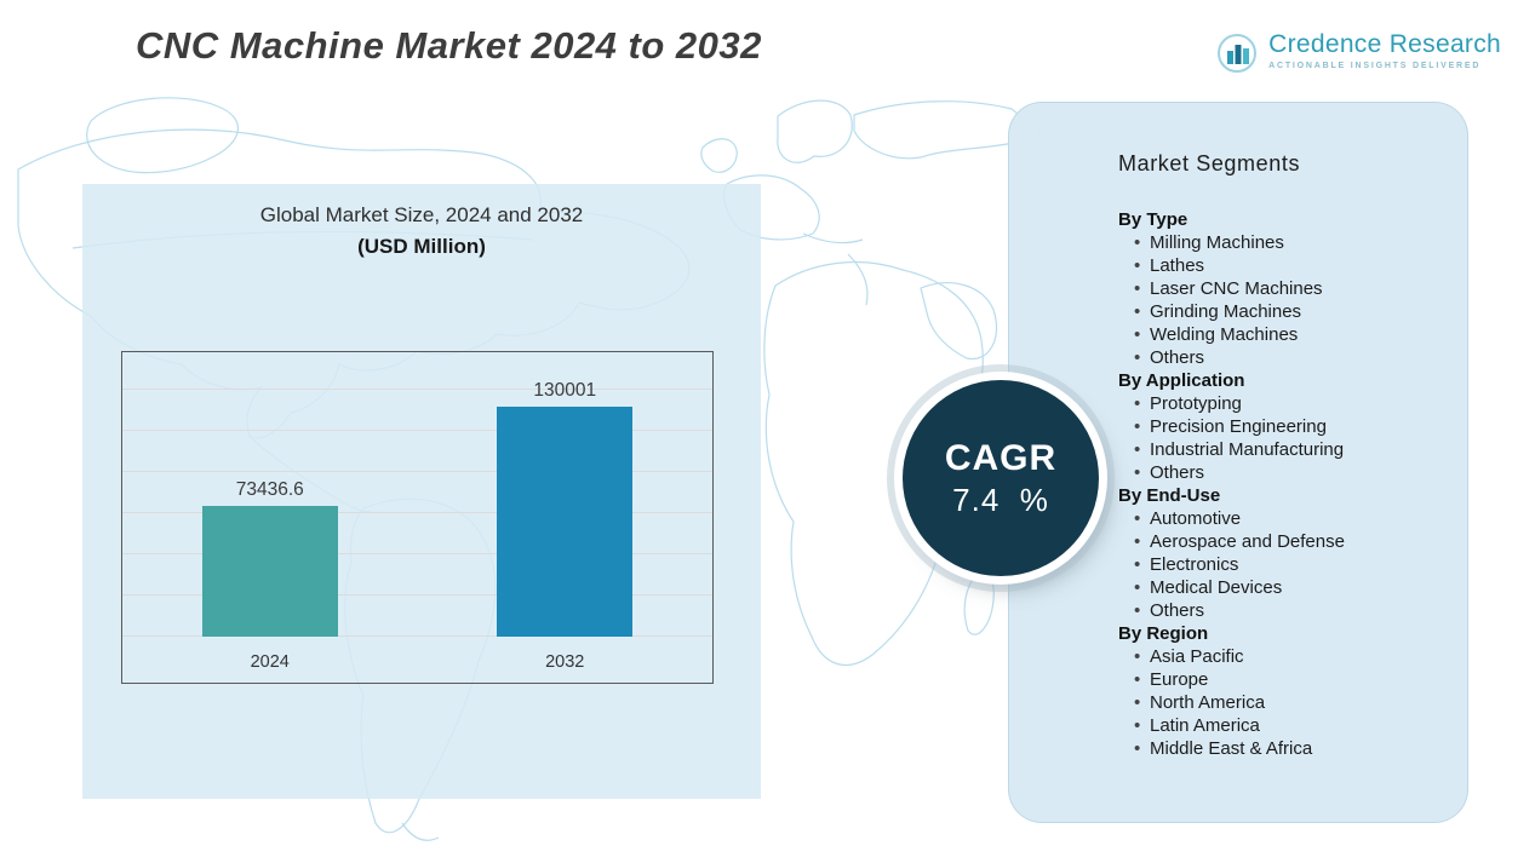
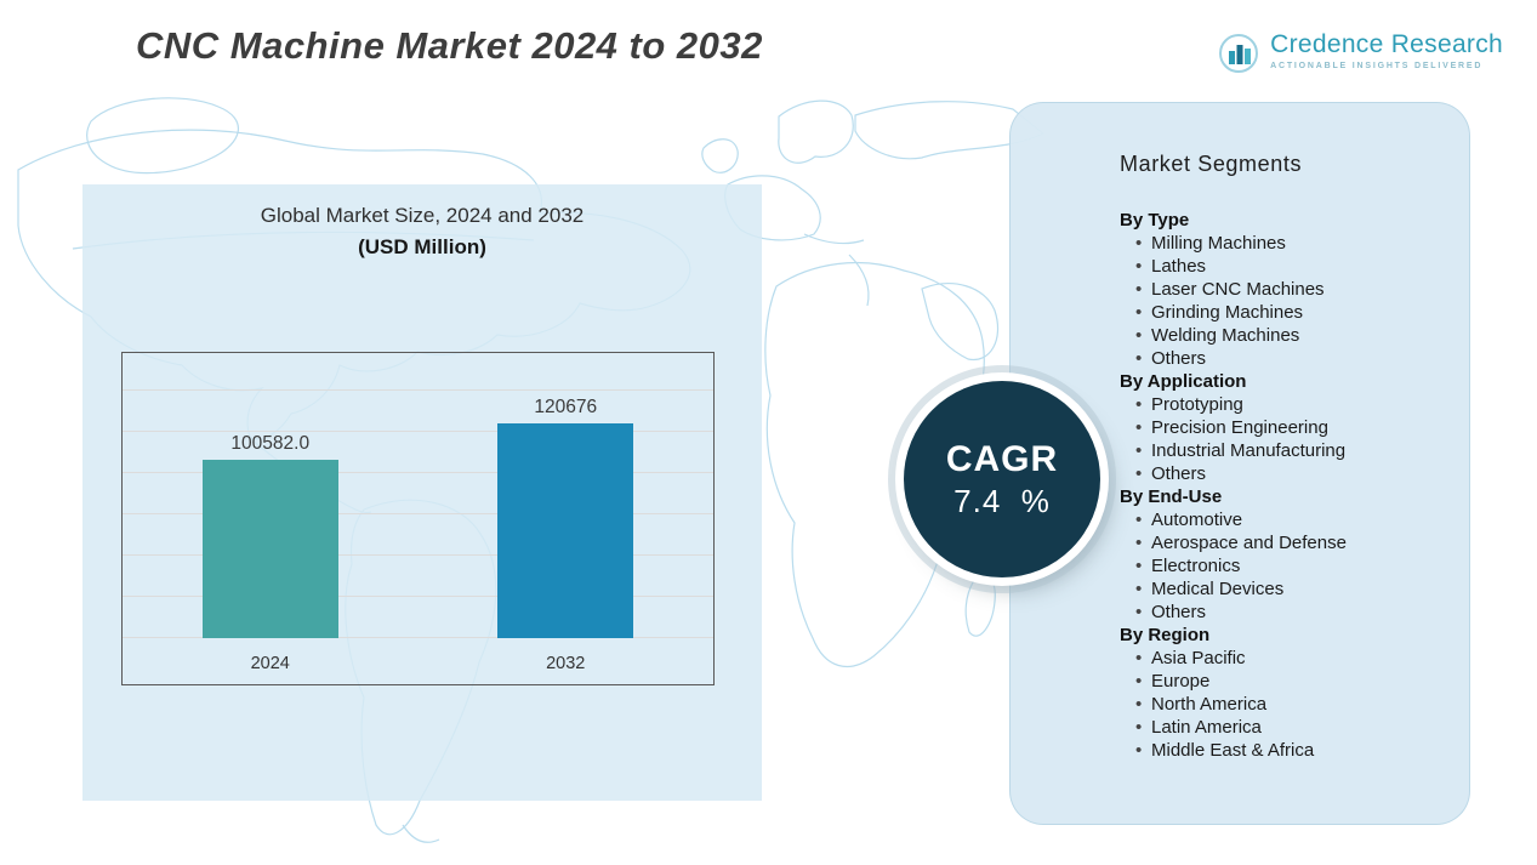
2024: 73436.6 -> 100582.0
2032: 130001 -> 120676
